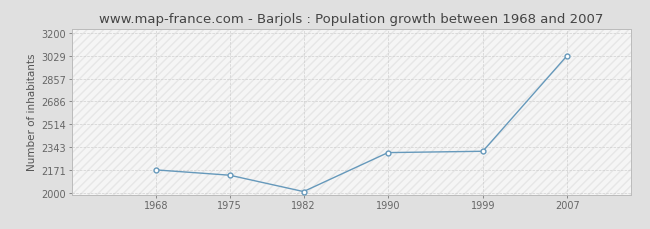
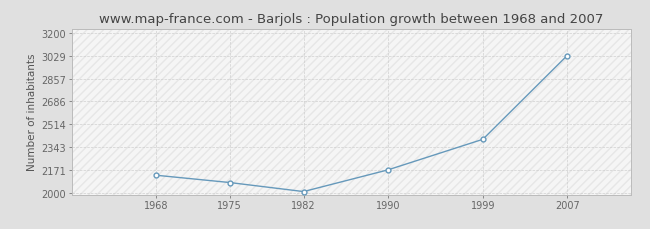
1968: 2170 -> 2130
1975: 2130 -> 2080
1990: 2300 -> 2170
1999: 2310 -> 2400
